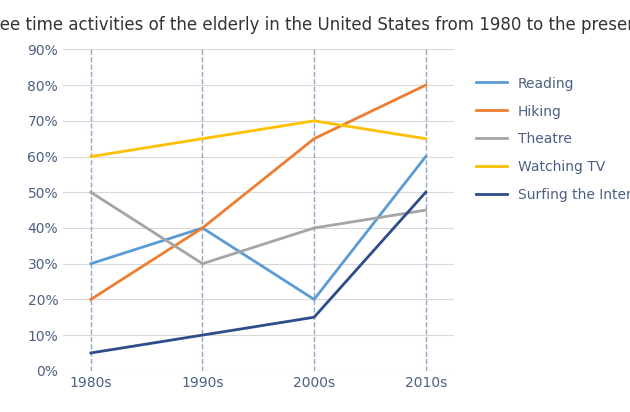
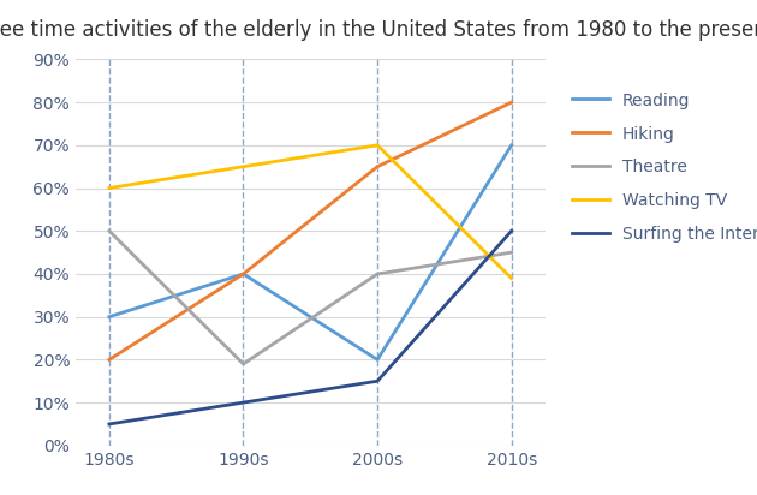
Theatre/1990s: 30% -> 19%
Reading/2010s: 60% -> 70%
Watching TV/2010s: 65% -> 39%
